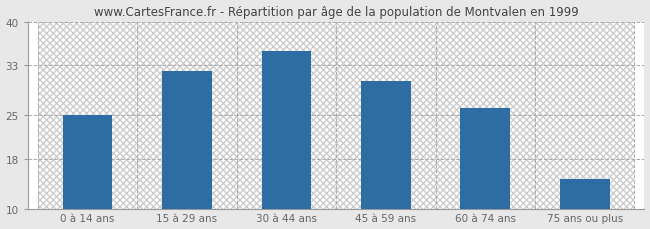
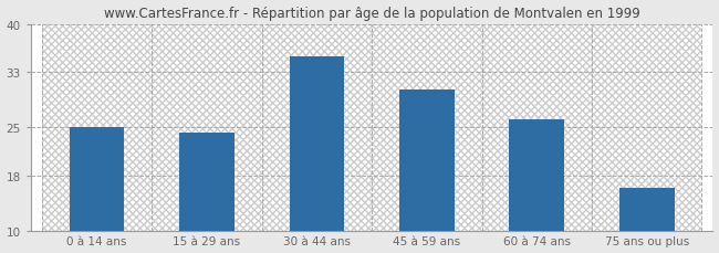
15 à 29 ans: 32.0 -> 24.2
75 ans ou plus: 14.8 -> 16.2
